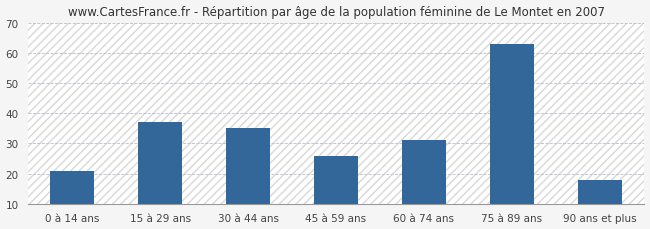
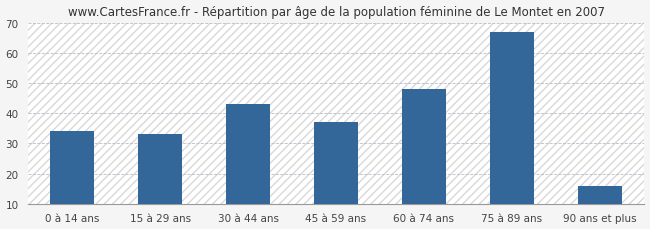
0 à 14 ans: 21 -> 34
15 à 29 ans: 37 -> 33
30 à 44 ans: 35 -> 43
45 à 59 ans: 26 -> 37
60 à 74 ans: 31 -> 48
75 à 89 ans: 63 -> 67
90 ans et plus: 18 -> 16
